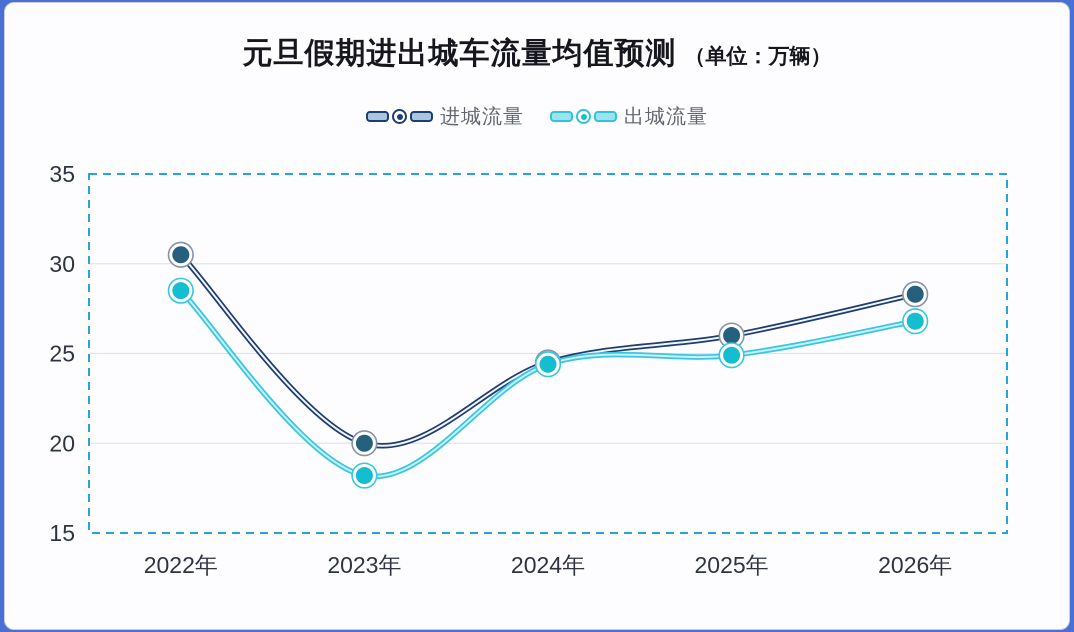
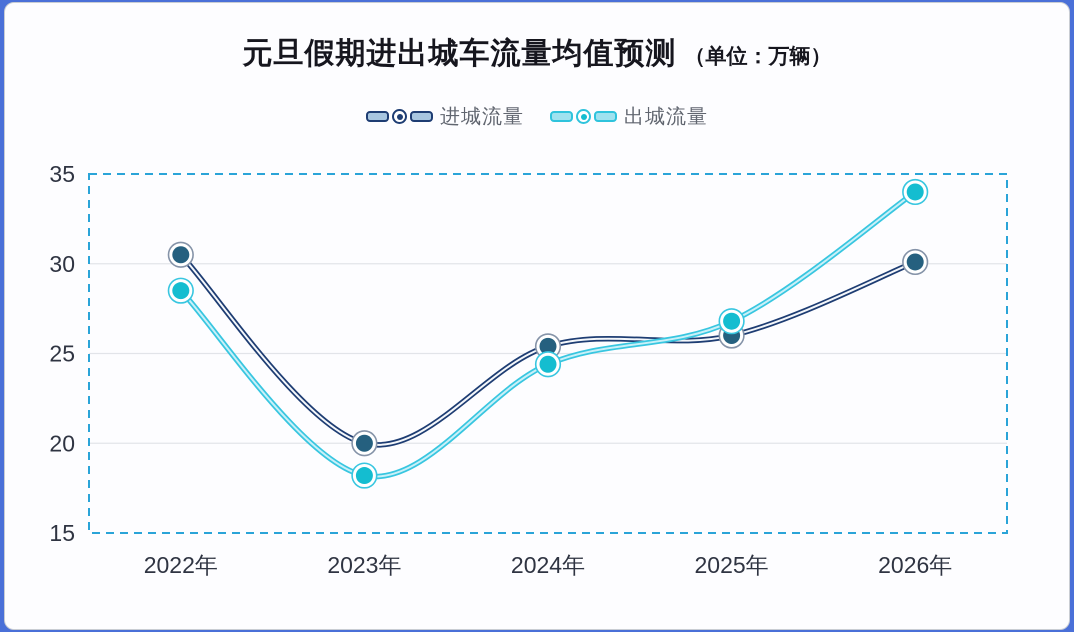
进城流量/2024年: 24.5 -> 25.4
出城流量/2025年: 24.9 -> 26.8
进城流量/2026年: 28.3 -> 30.1
出城流量/2026年: 26.8 -> 34.0
